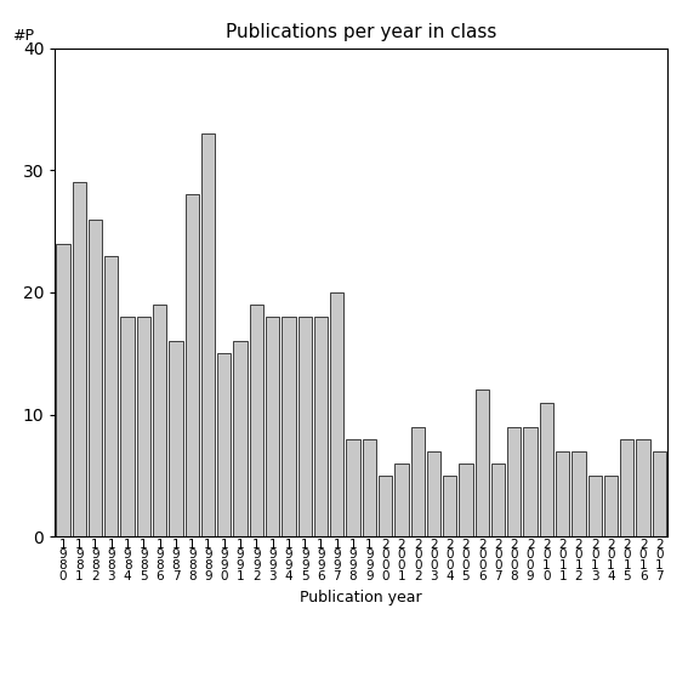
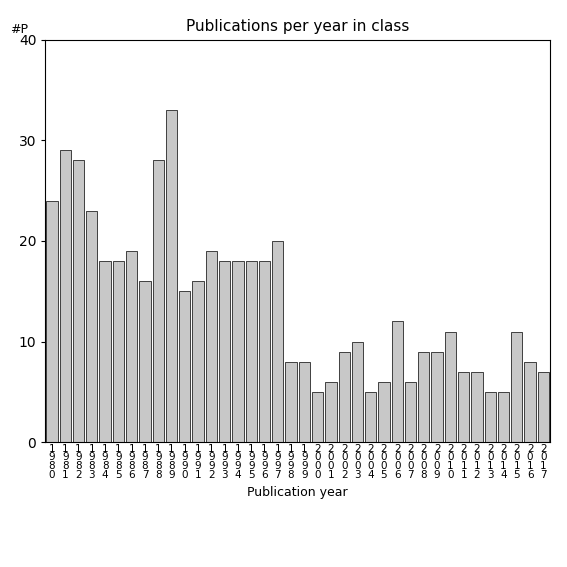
1 9 8 2: 26 -> 28
2 0 0 3: 7 -> 10
2 0 1 5: 8 -> 11
